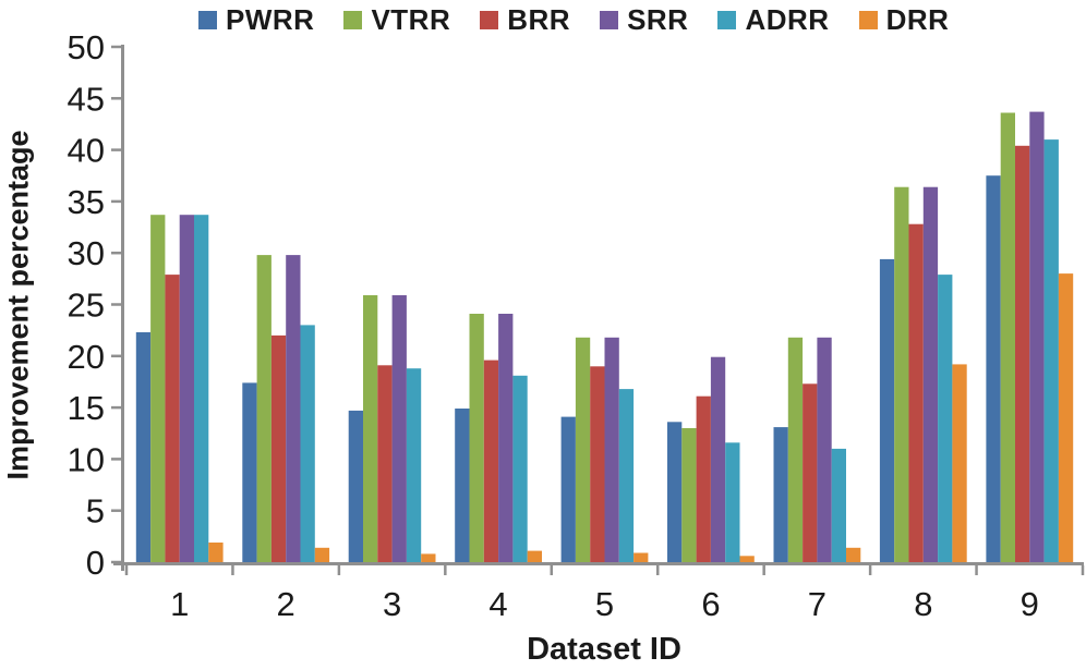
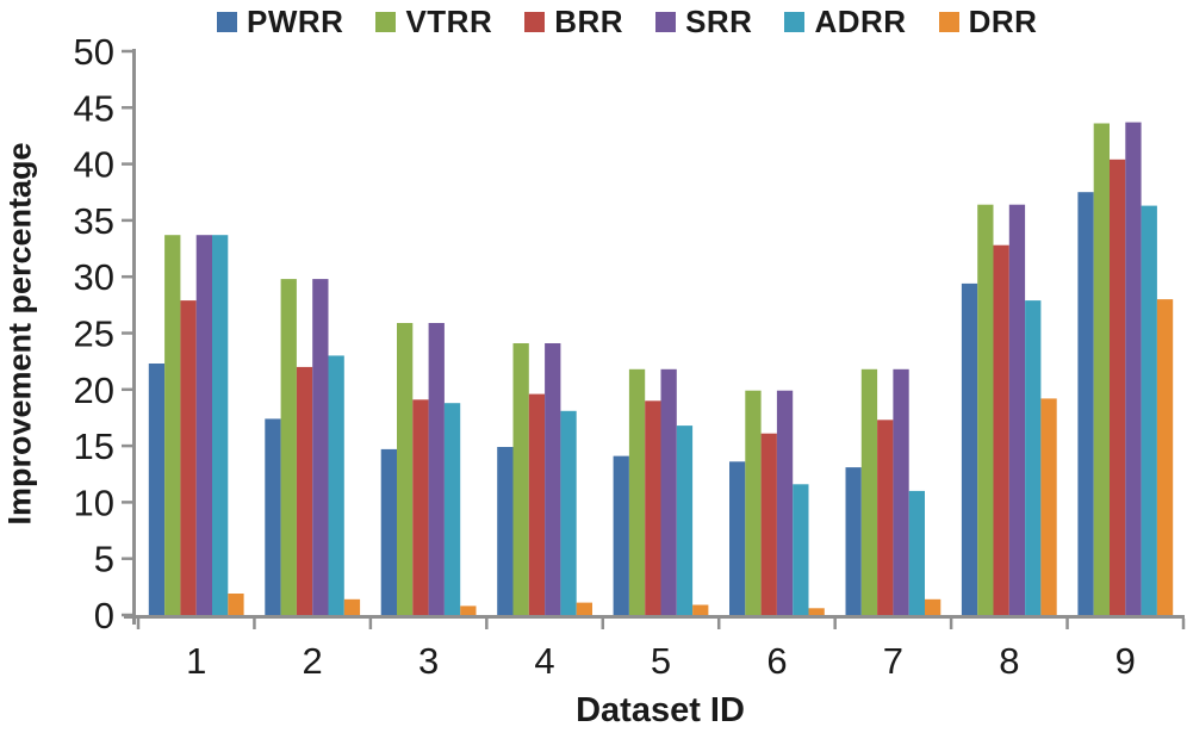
VTRR/6: 13 -> 20
ADRR/9: 41 -> 36
